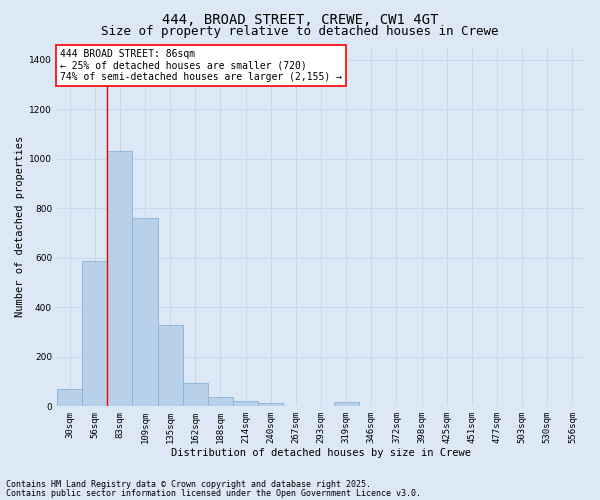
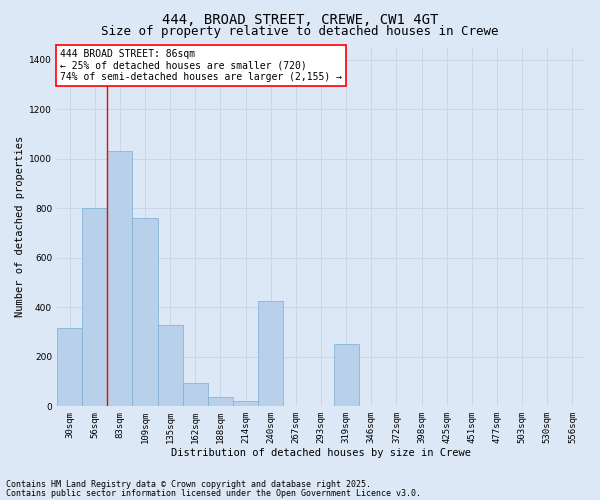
30sqm: 68 -> 315
56sqm: 585 -> 800
240sqm: 13 -> 425
319sqm: 18 -> 250
